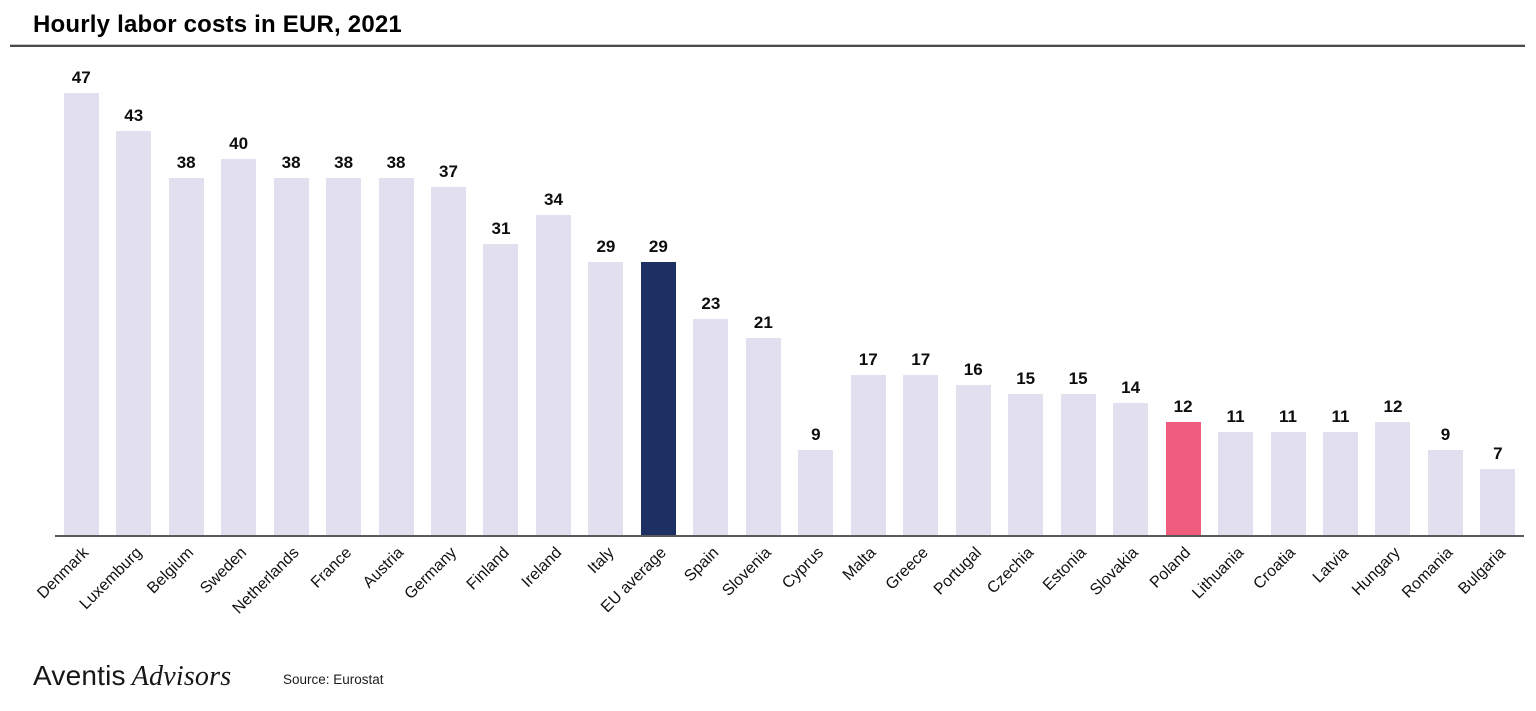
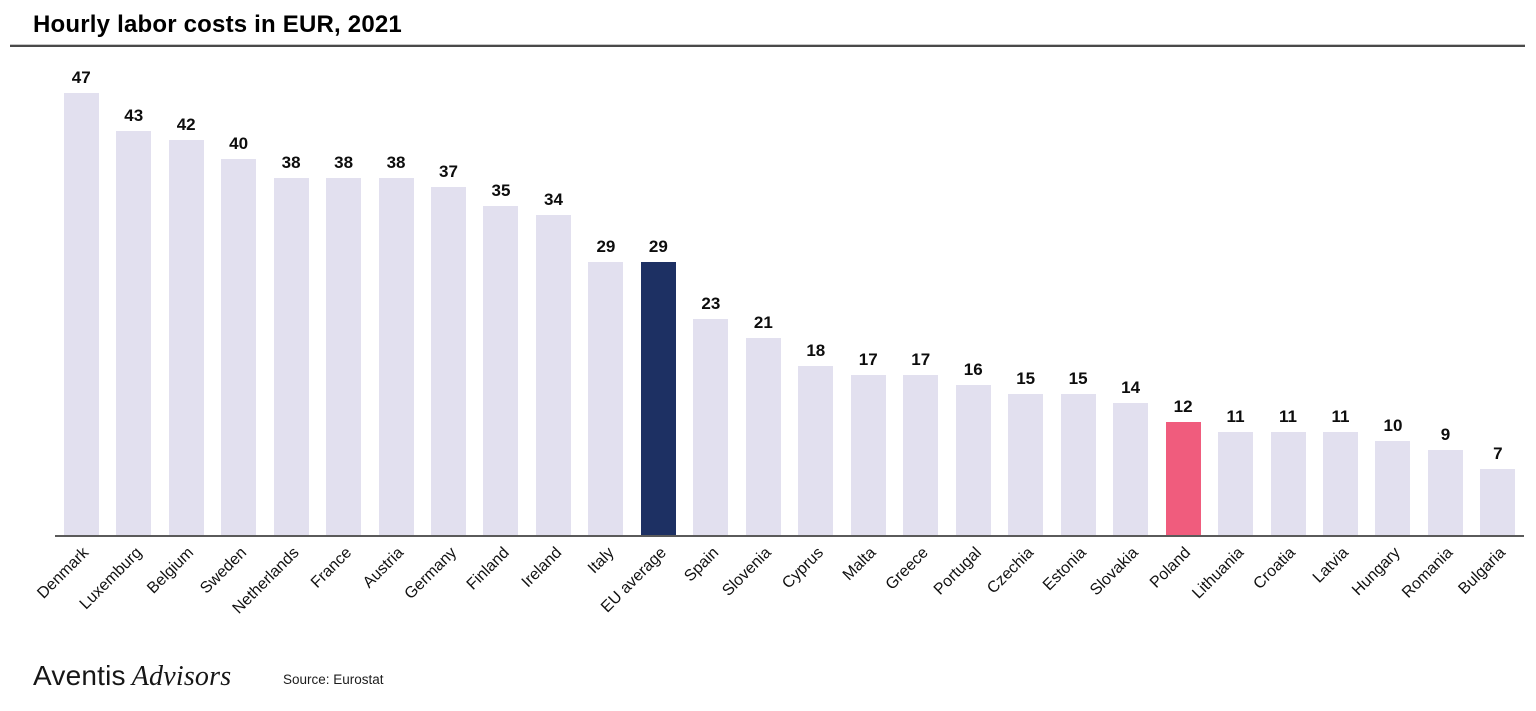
Belgium: 38 -> 42
Finland: 31 -> 35
Cyprus: 9 -> 18
Hungary: 12 -> 10
